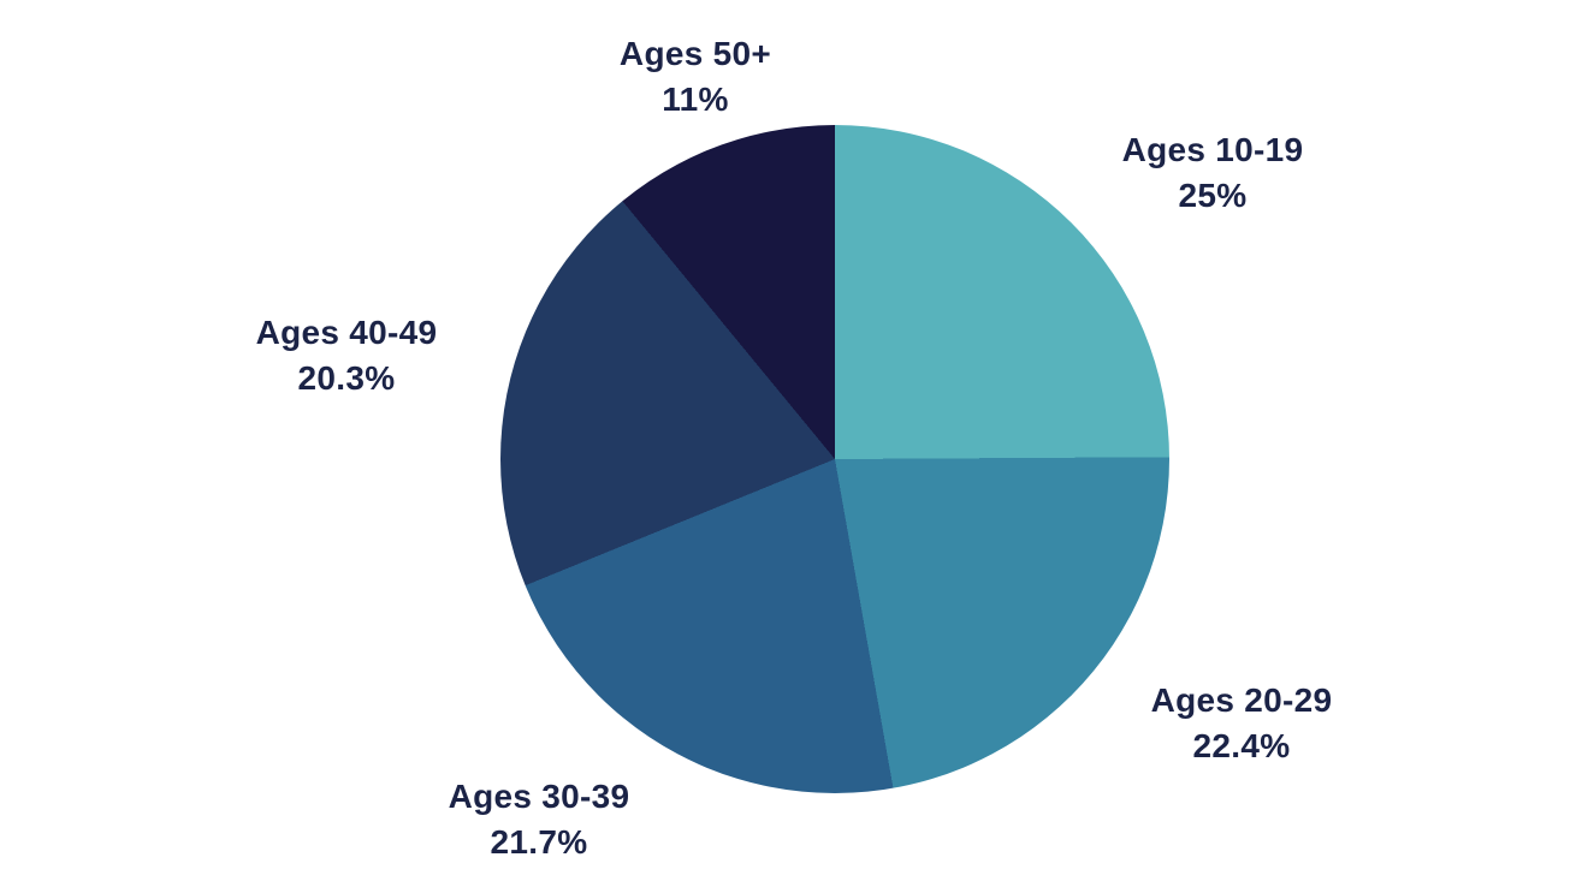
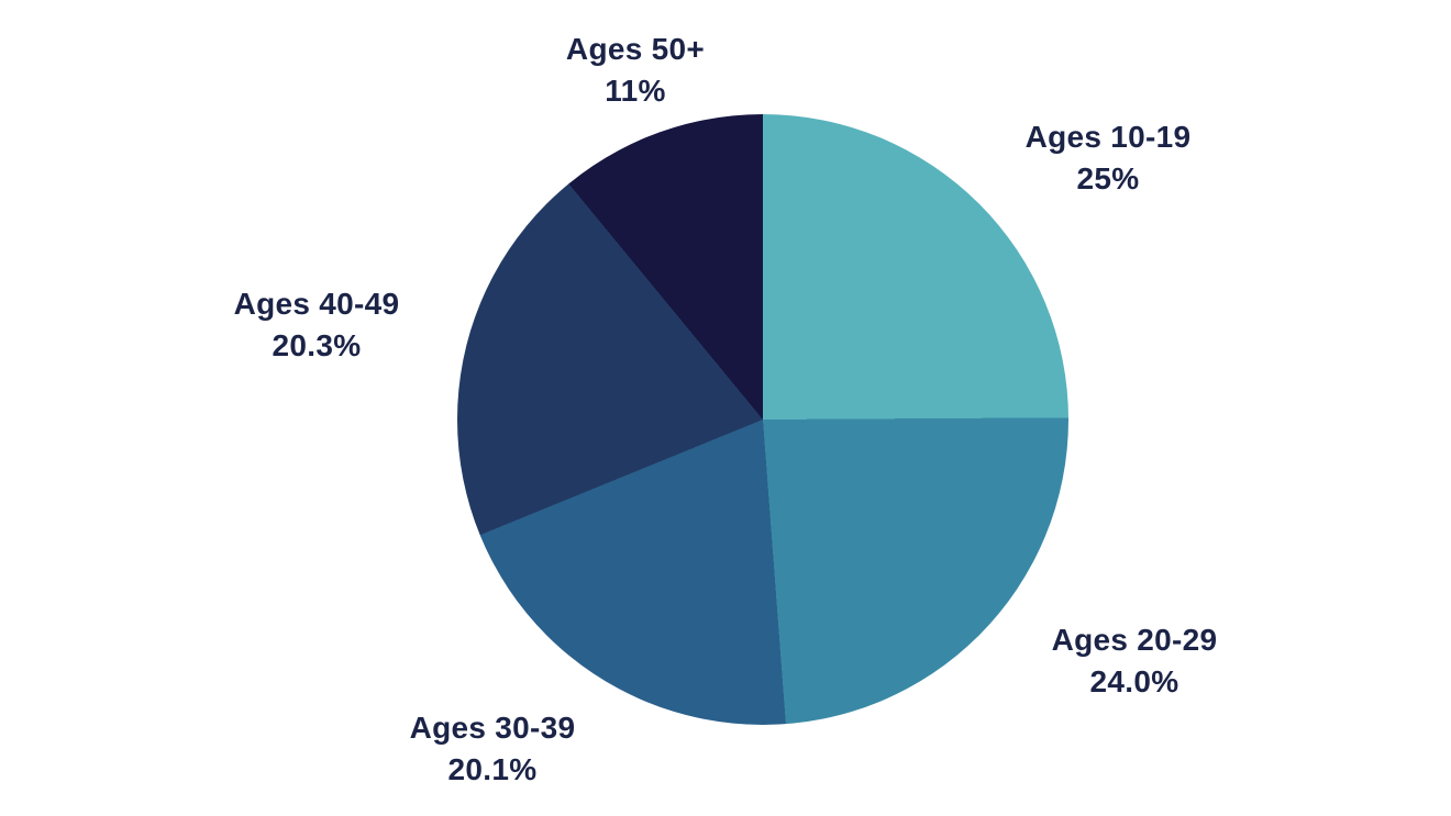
Ages 20-29: 22.4% -> 24.0%
Ages 30-39: 21.7% -> 20.1%
